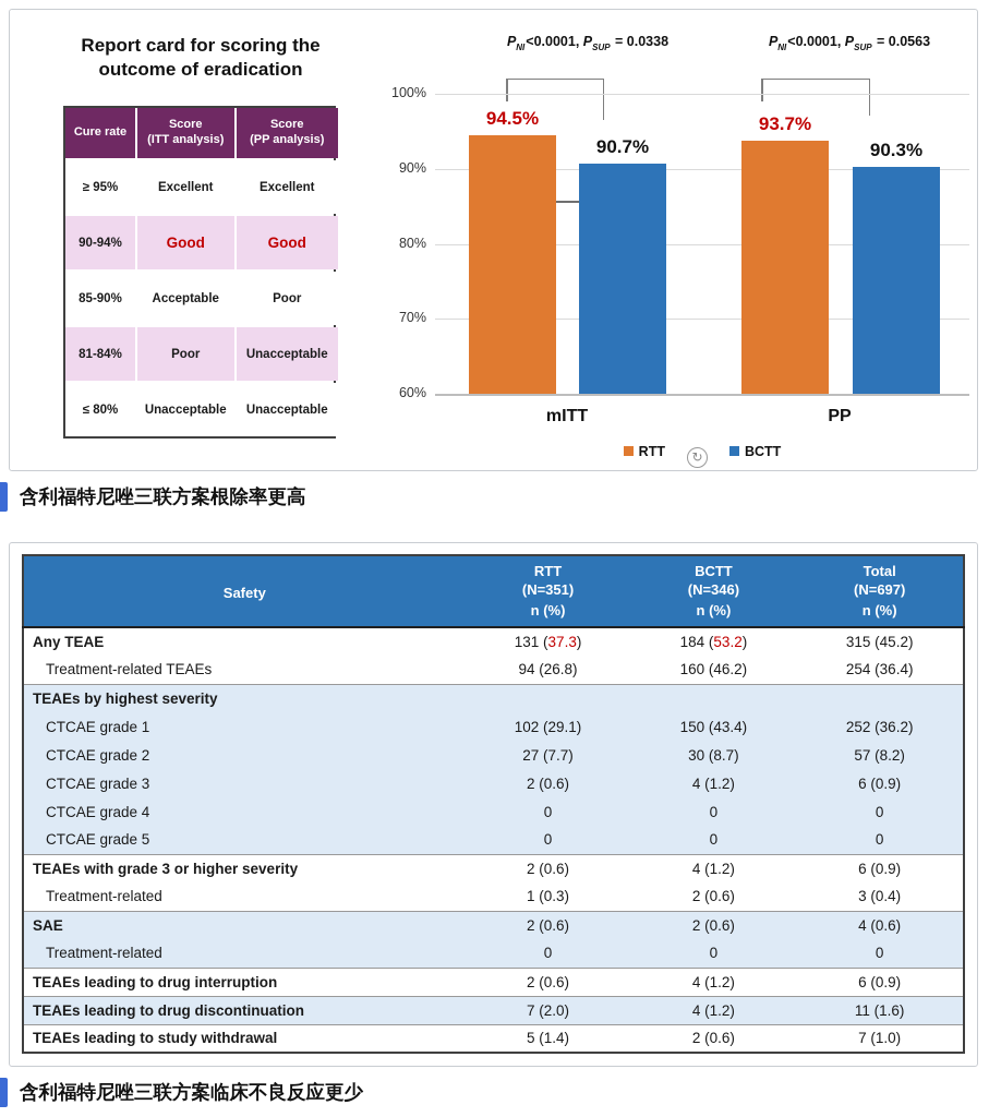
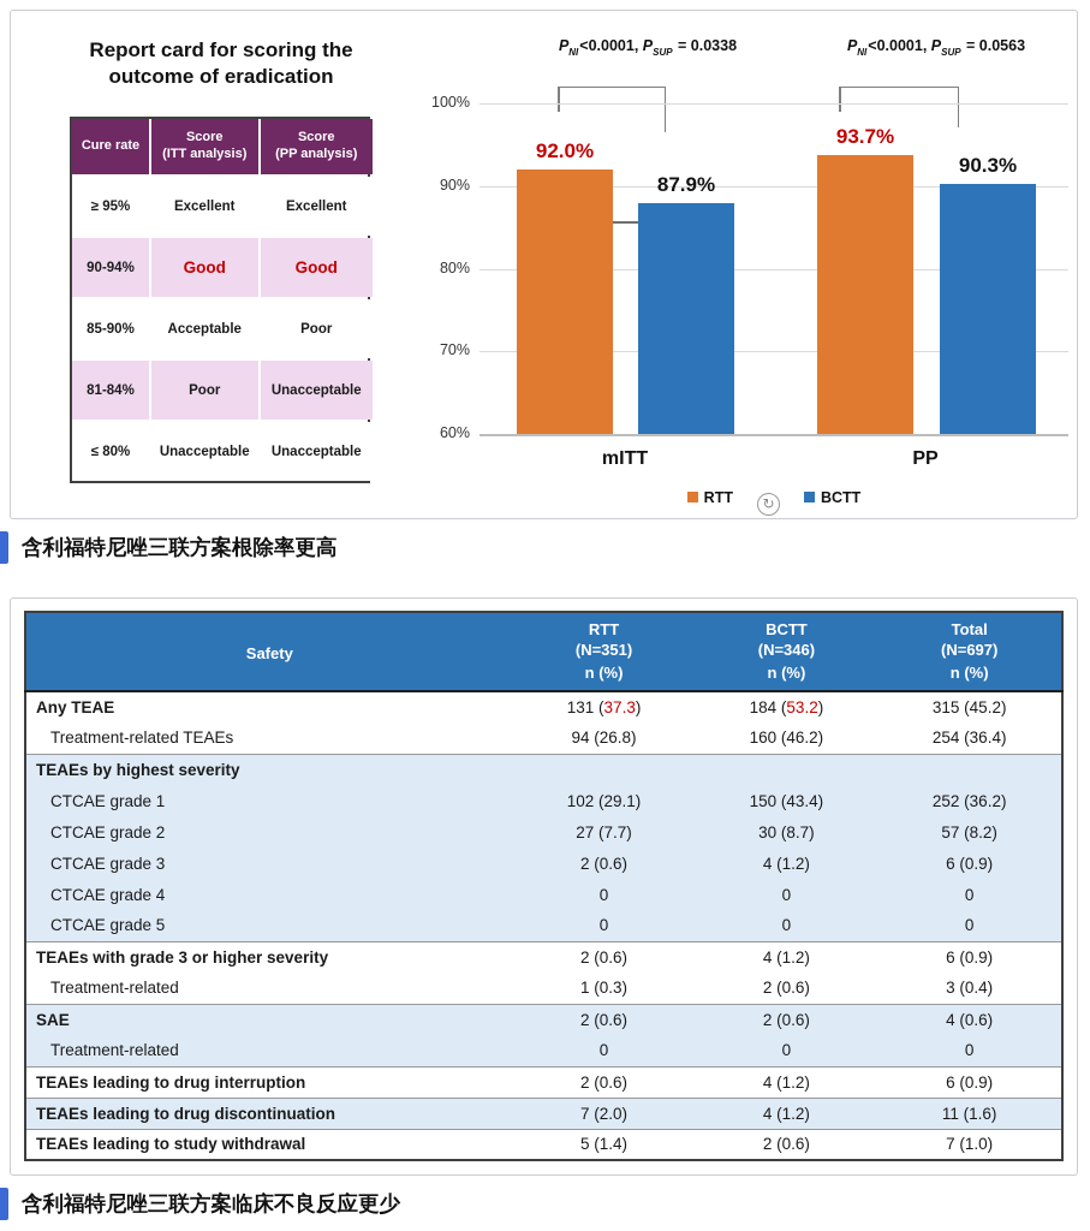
RTT/mITT: 94.5% -> 92.0%
BCTT/mITT: 90.7% -> 87.9%
